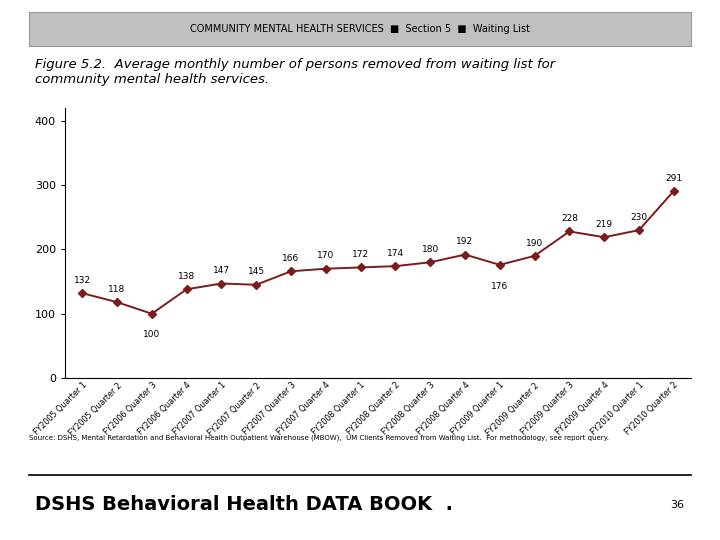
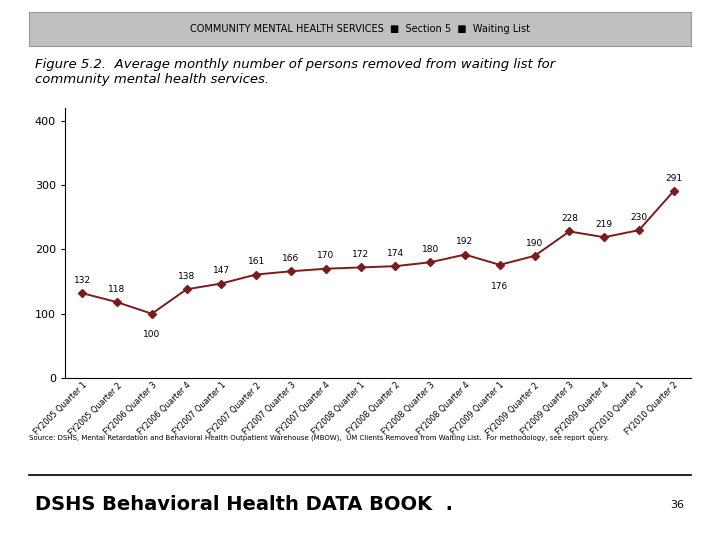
FY2007 Quarter 2: 145 -> 161
